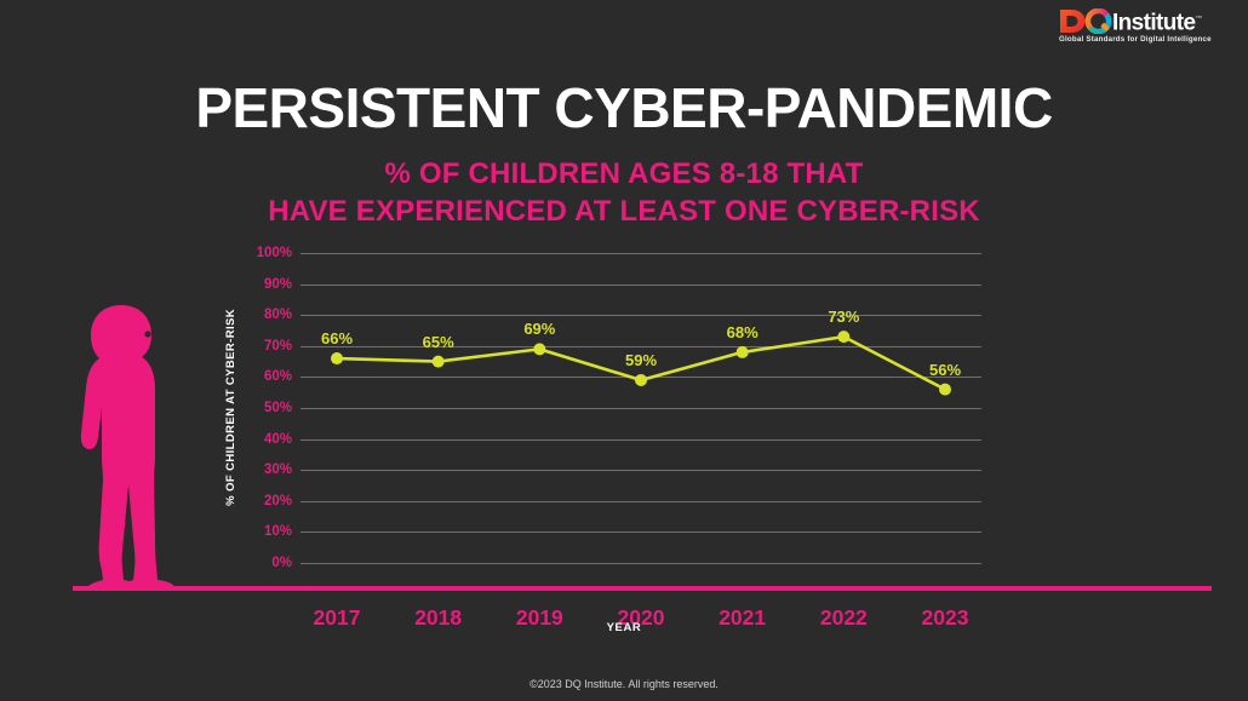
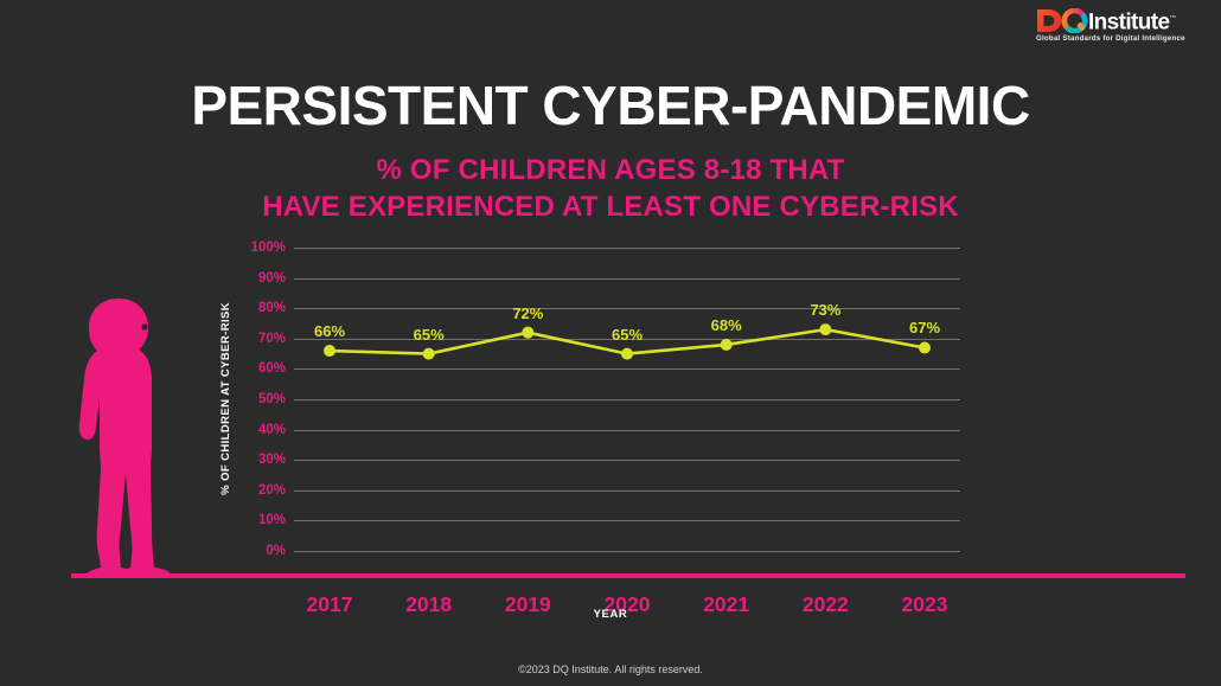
2019: 69% -> 72%
2020: 59% -> 65%
2023: 56% -> 67%
